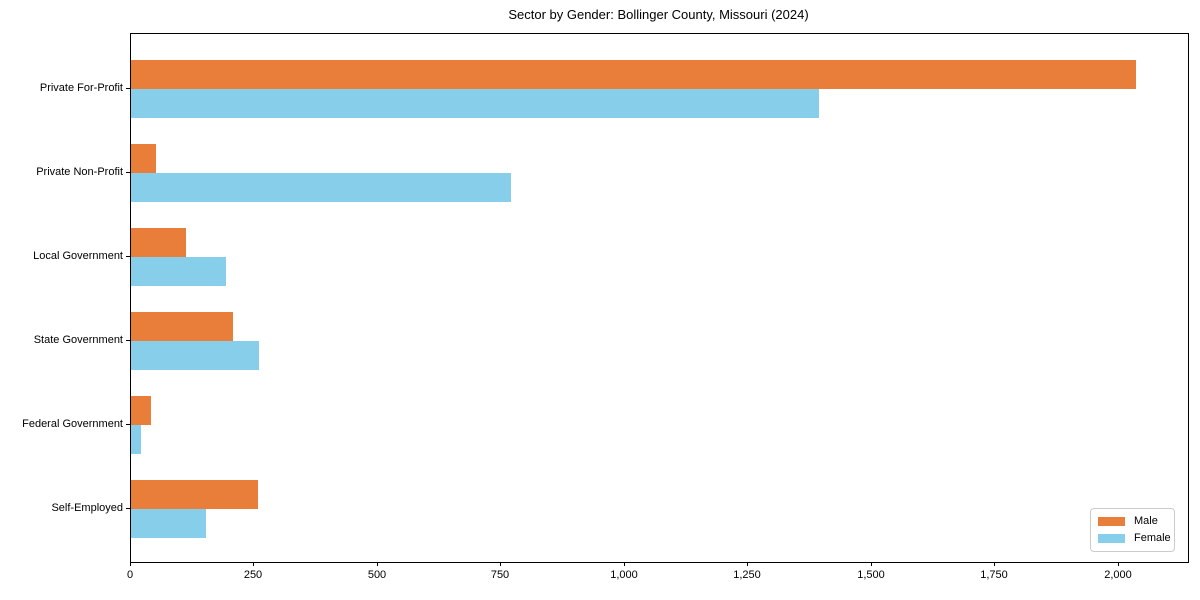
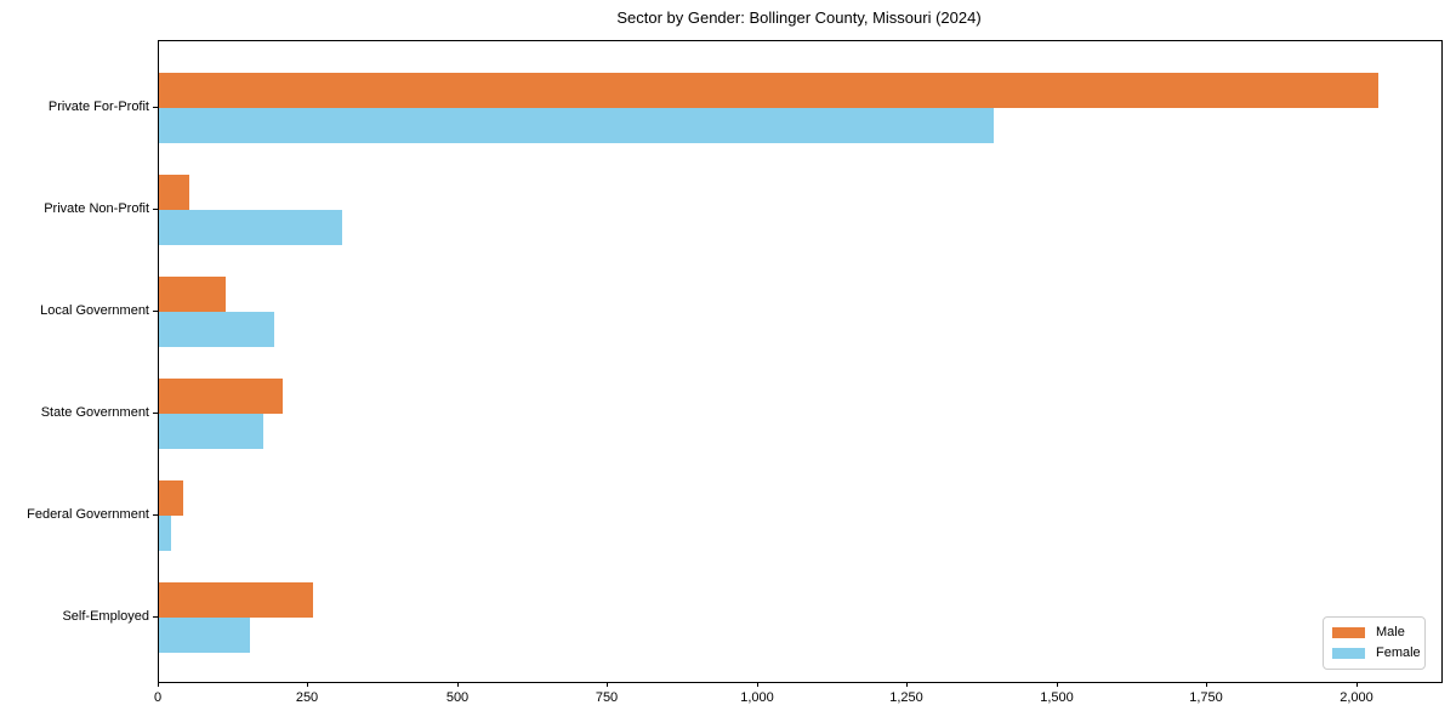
Female/Private Non-Profit: 770 -> 310
Female/State Government: 260 -> 180
